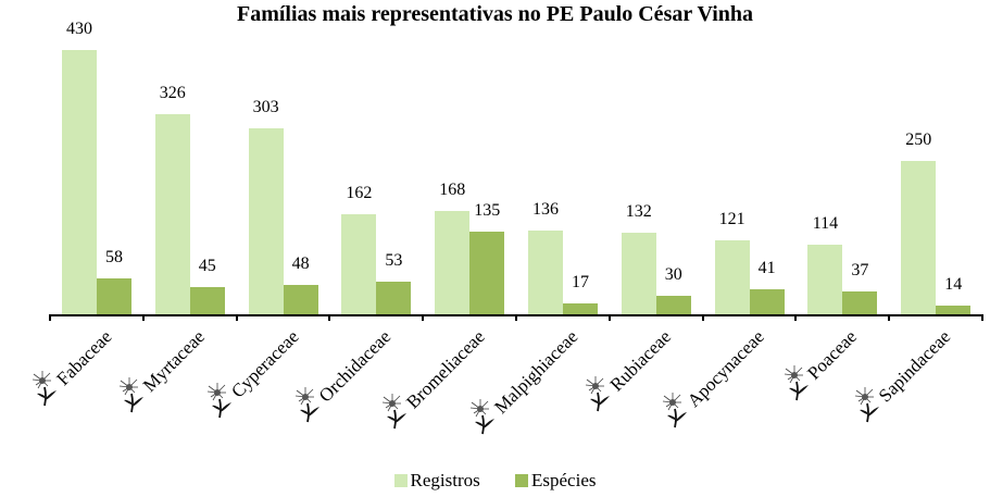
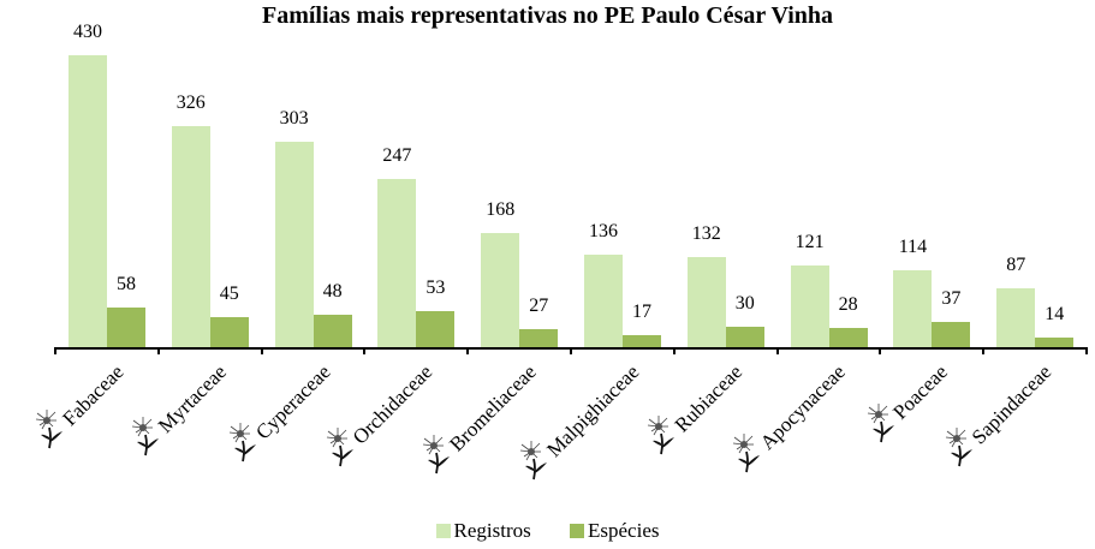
Registros/Orchidaceae: 162 -> 247
Espécies/Bromeliaceae: 135 -> 27
Espécies/Apocynaceae: 41 -> 28
Registros/Sapindaceae: 250 -> 87
